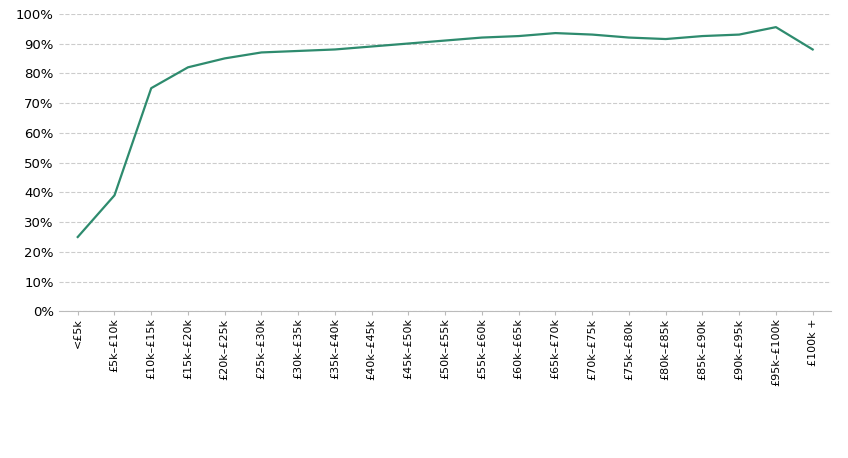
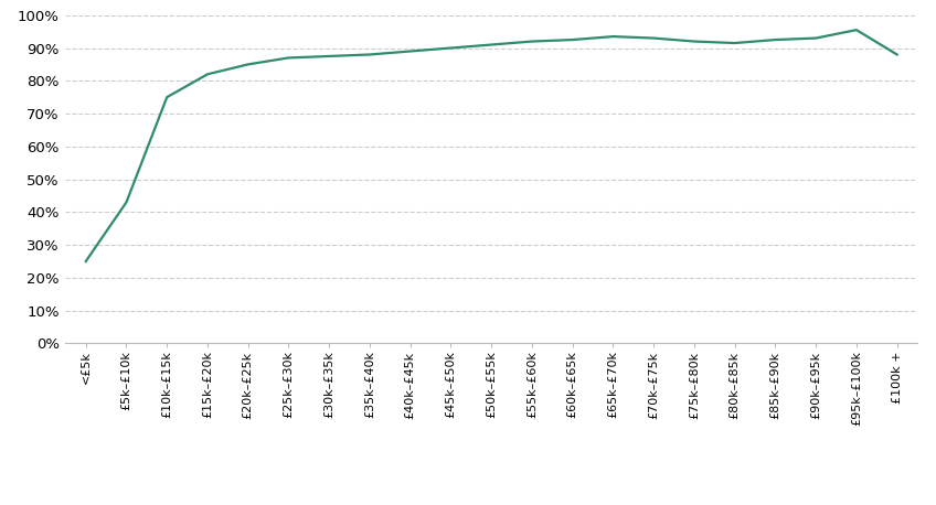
£5k–£10k: 39.0% -> 43.0%
